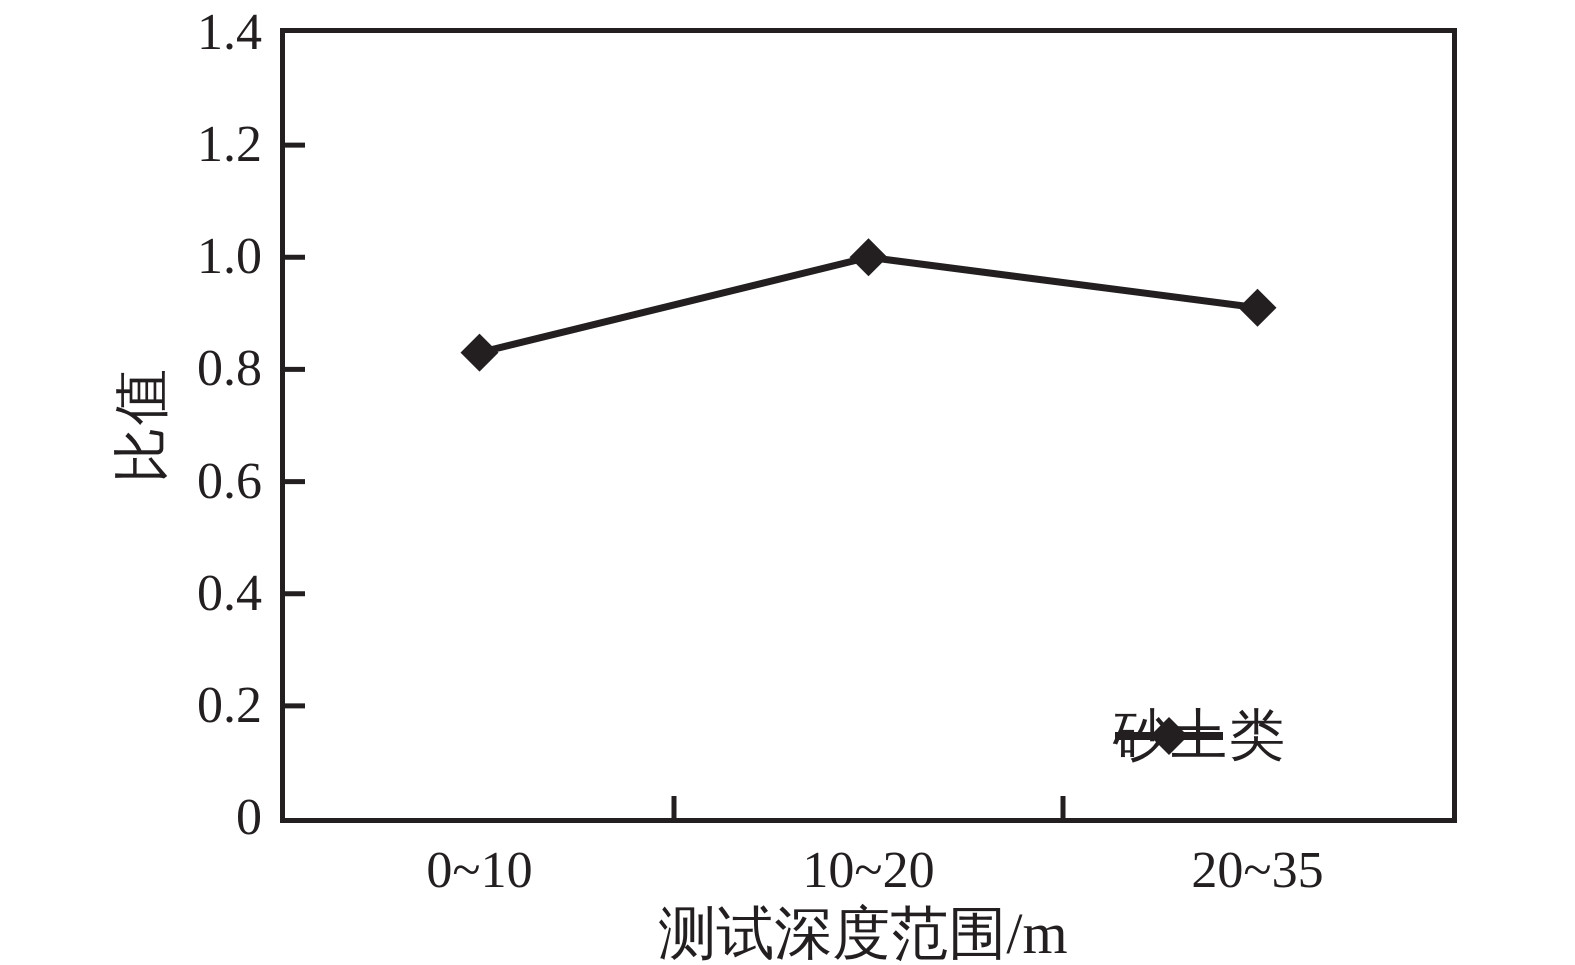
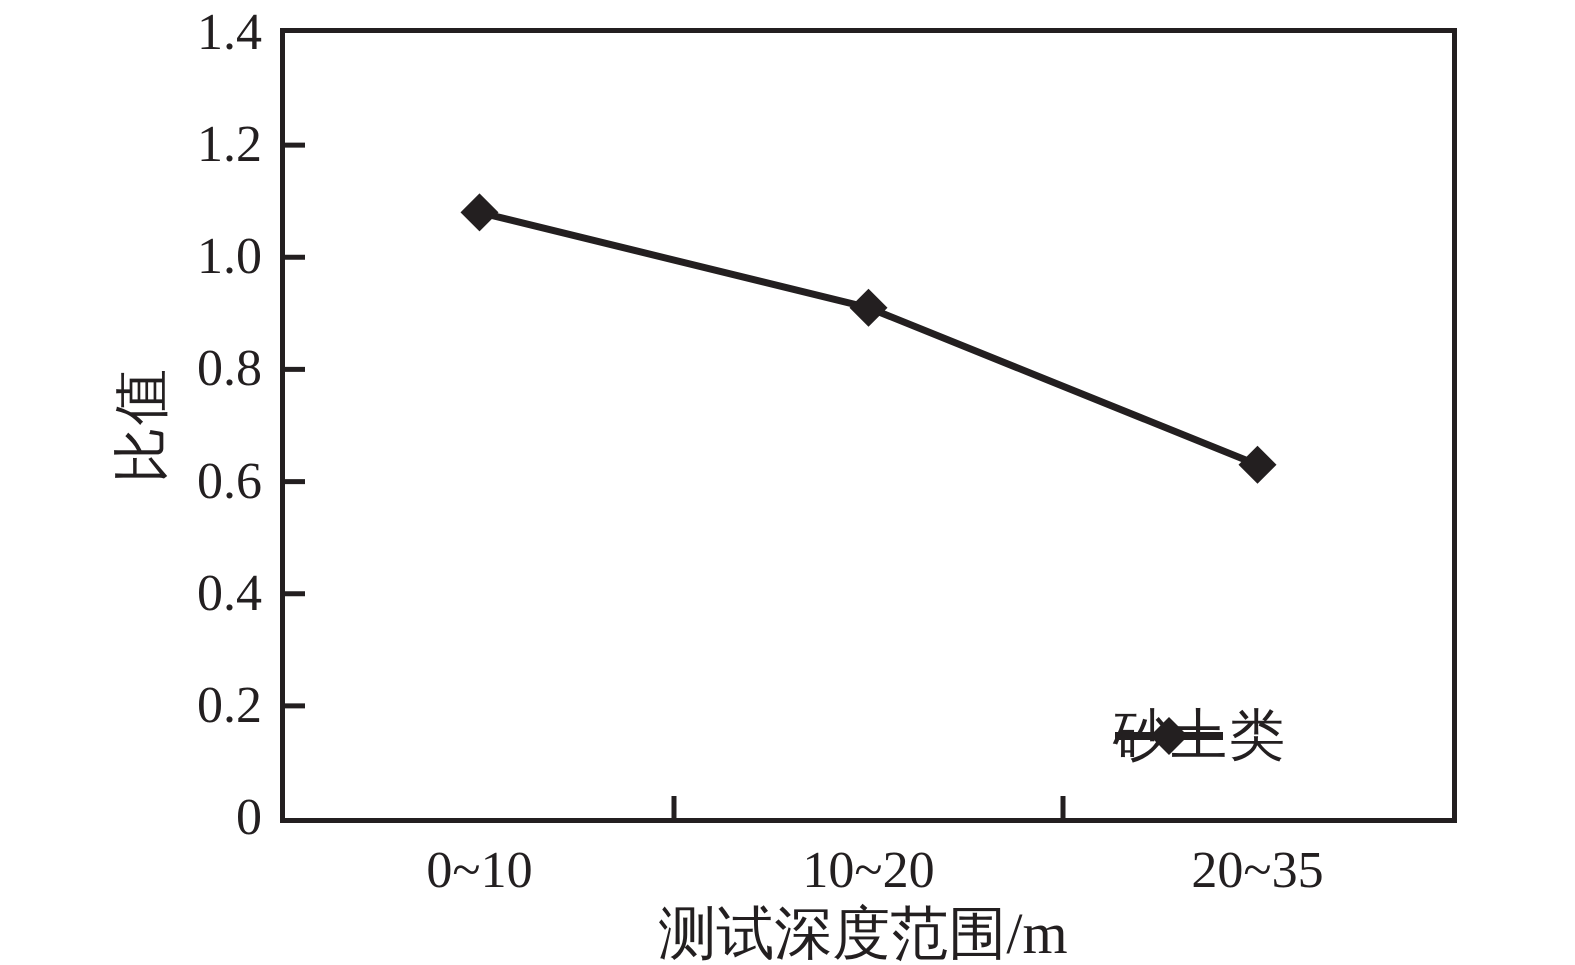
0~10: 0.83 -> 1.08
10~20: 1.00 -> 0.91
20~35: 0.91 -> 0.63
